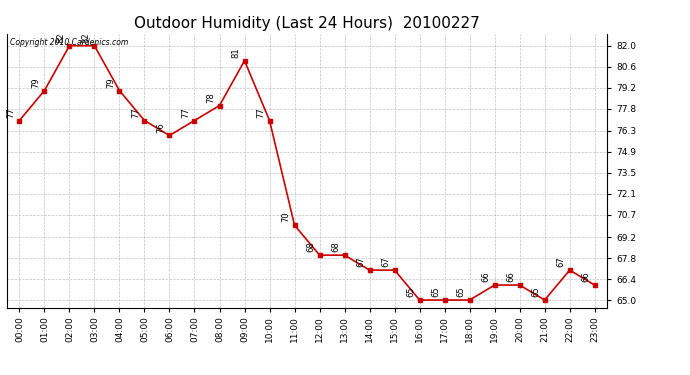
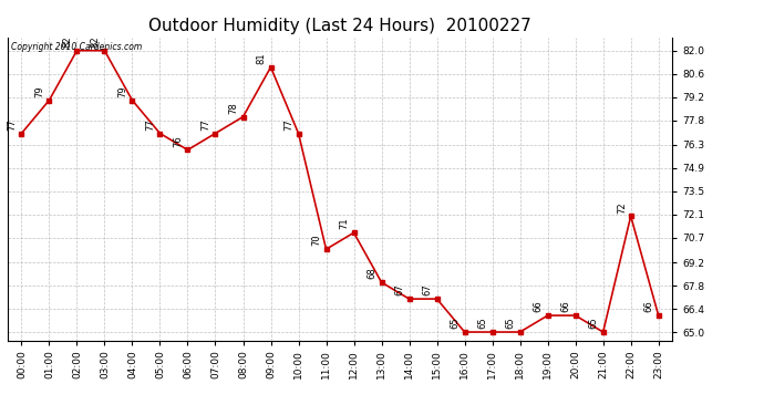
12:00: 68 -> 71
22:00: 67 -> 72
